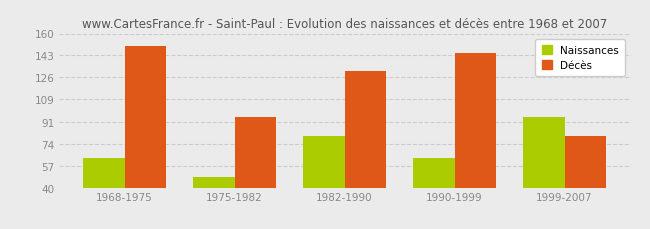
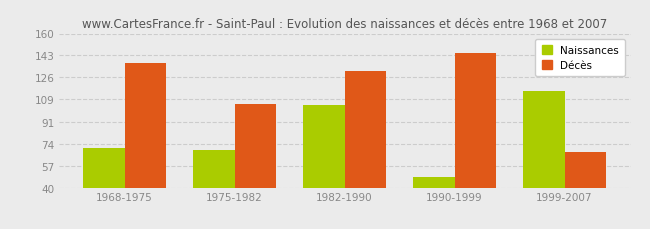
Naissances/1968-1975: 63 -> 71
Décès/1968-1975: 150 -> 137
Naissances/1975-1982: 48 -> 69
Décès/1975-1982: 95 -> 105
Naissances/1982-1990: 80 -> 104
Naissances/1990-1999: 63 -> 48
Naissances/1999-2007: 95 -> 115
Décès/1999-2007: 80 -> 68
